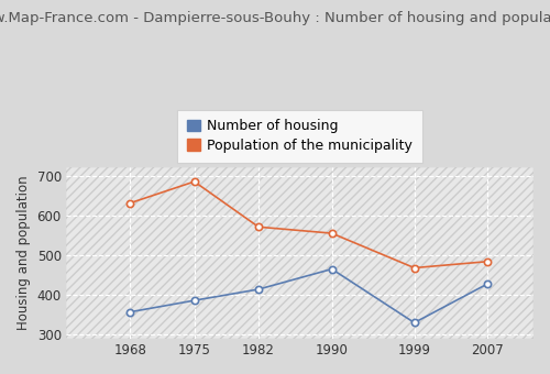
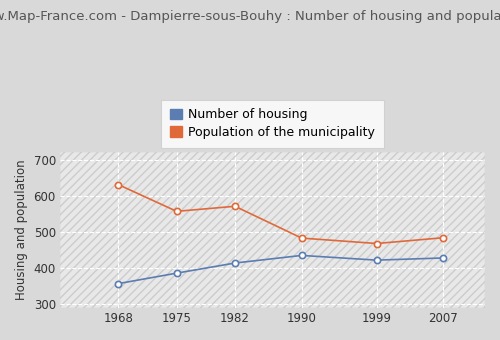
Population of the municipality/1975: 685 -> 557
Number of housing/1990: 465 -> 435
Population of the municipality/1990: 555 -> 483
Number of housing/1999: 330 -> 422
